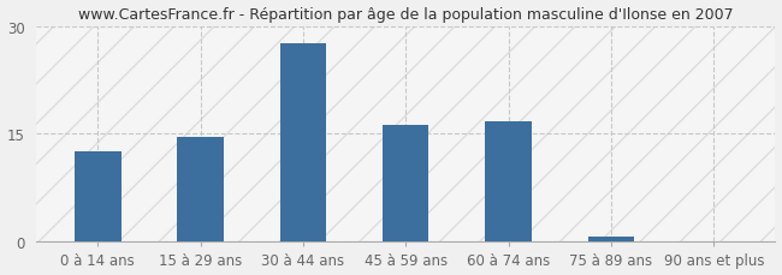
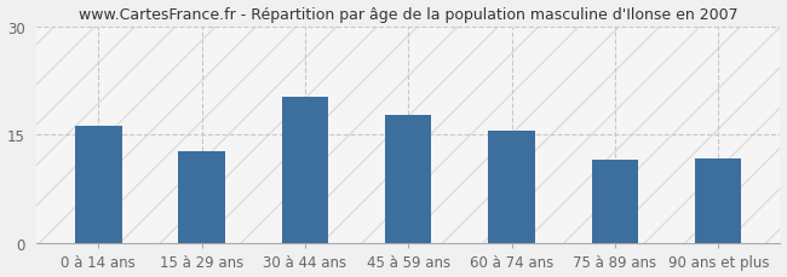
0 à 14 ans: 12.5 -> 16.2
15 à 29 ans: 14.5 -> 12.8
30 à 44 ans: 27.5 -> 20.2
45 à 59 ans: 16.2 -> 17.8
60 à 74 ans: 16.8 -> 15.6
75 à 89 ans: 0.8 -> 11.6
90 ans et plus: 0.1 -> 11.8
